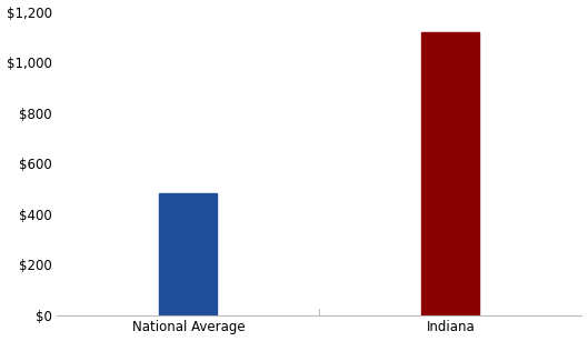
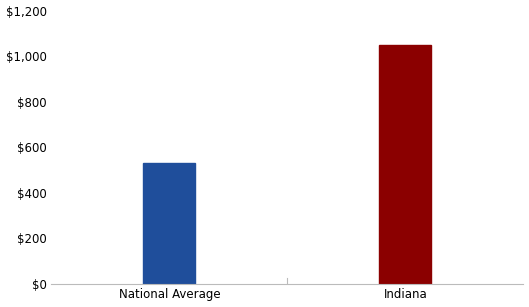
National Average: $480 -> $530
Indiana: $1,120 -> $1,050
